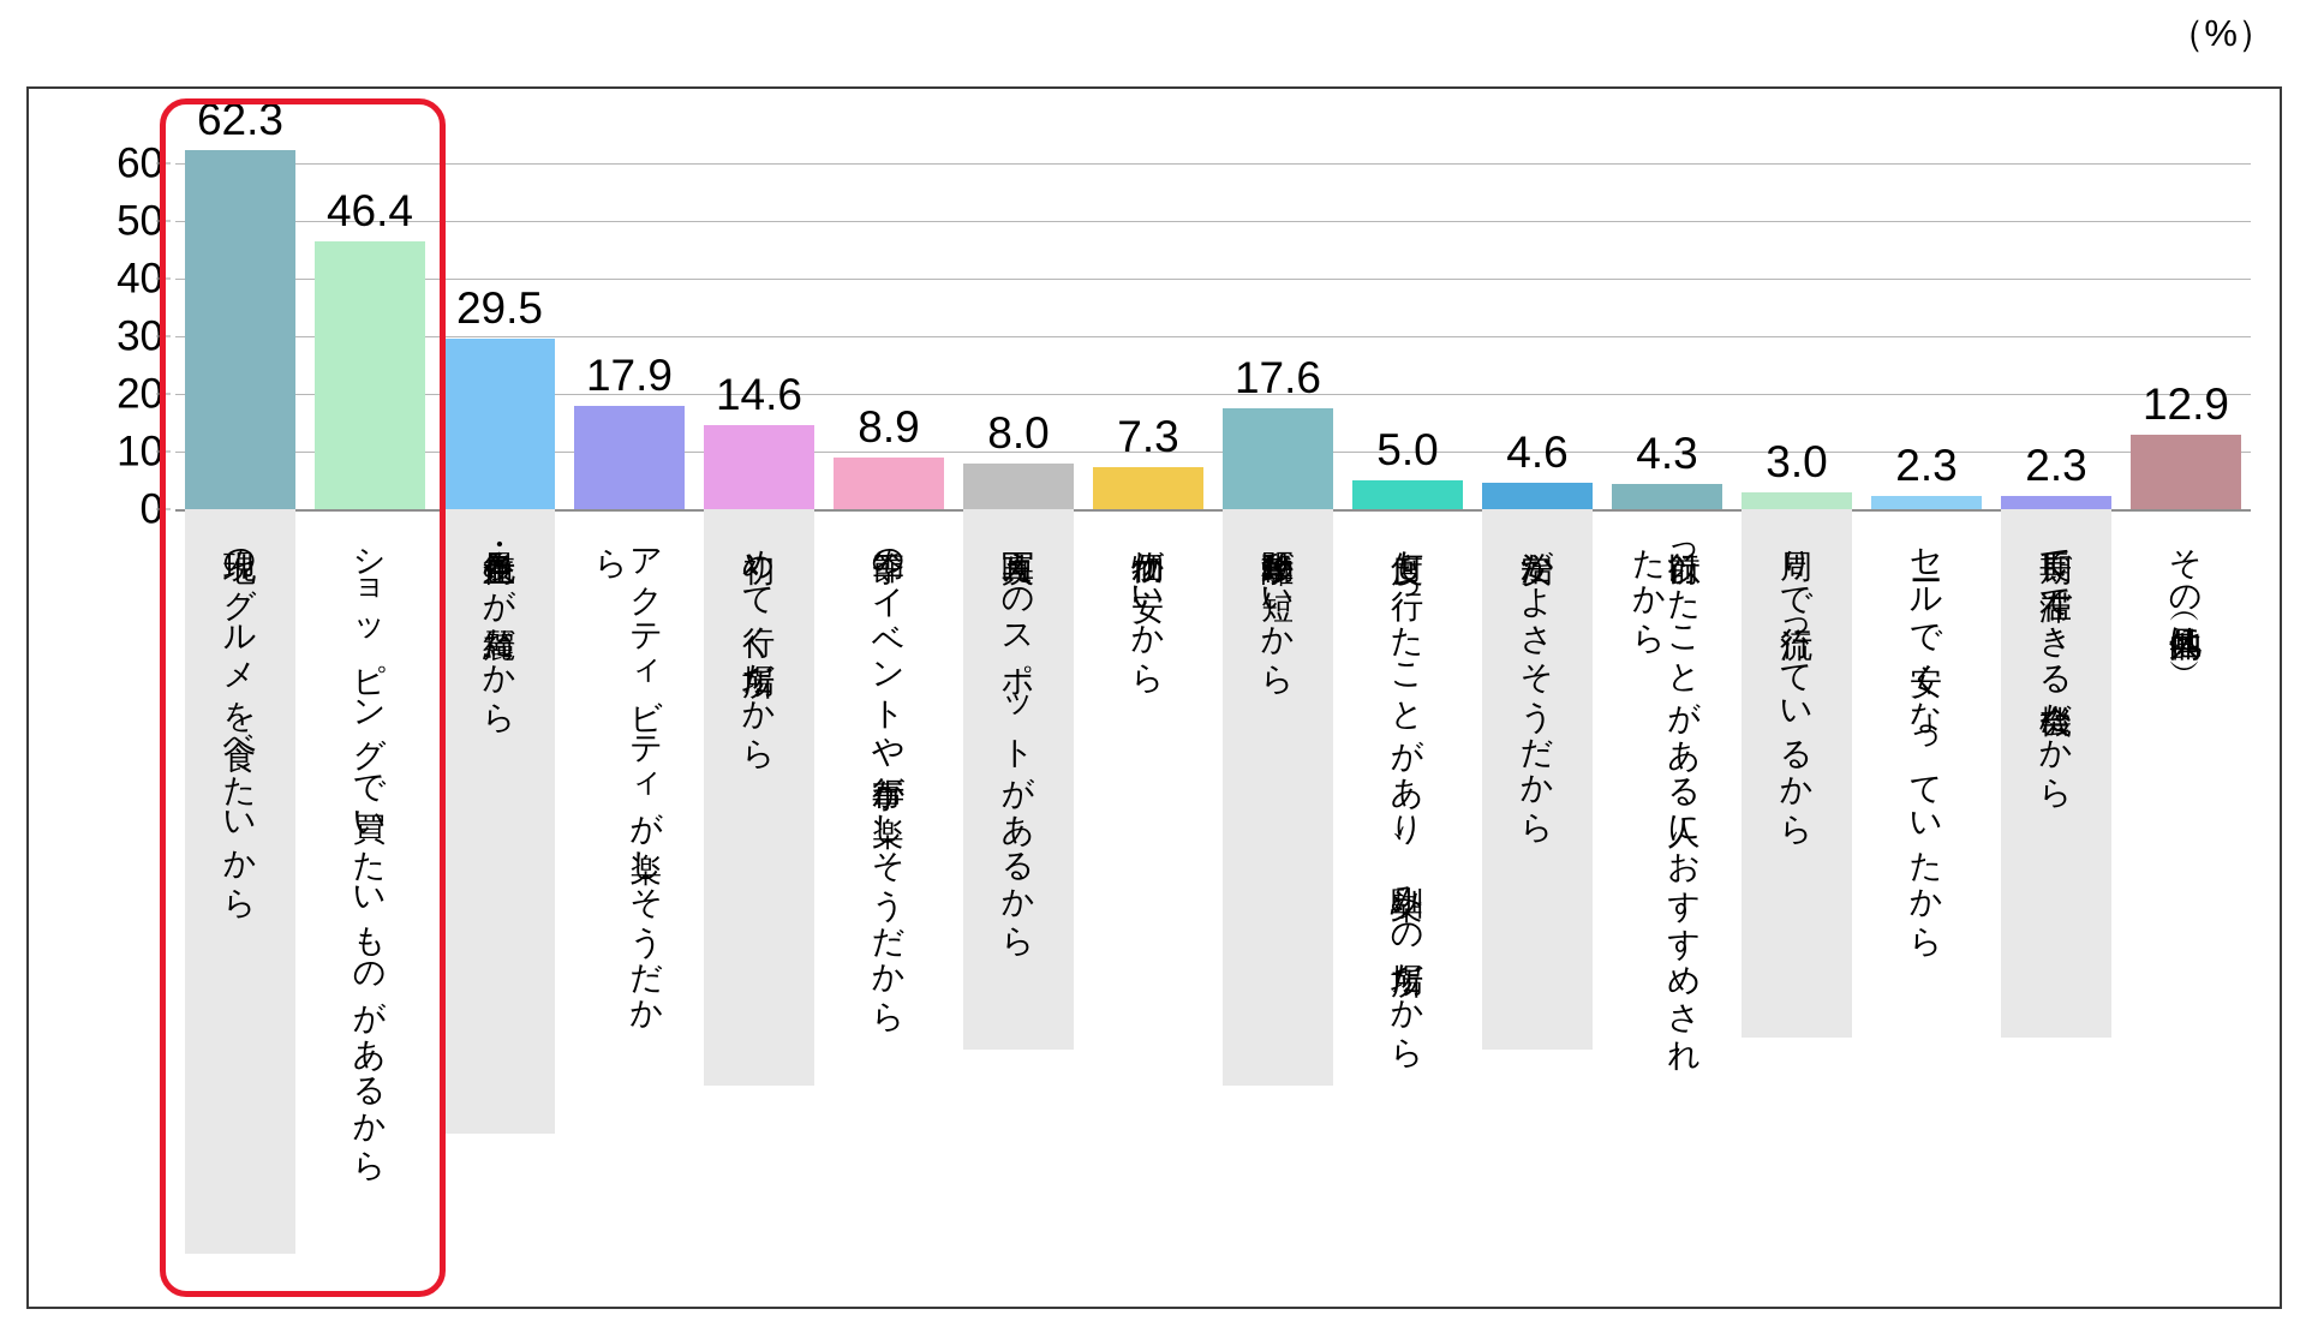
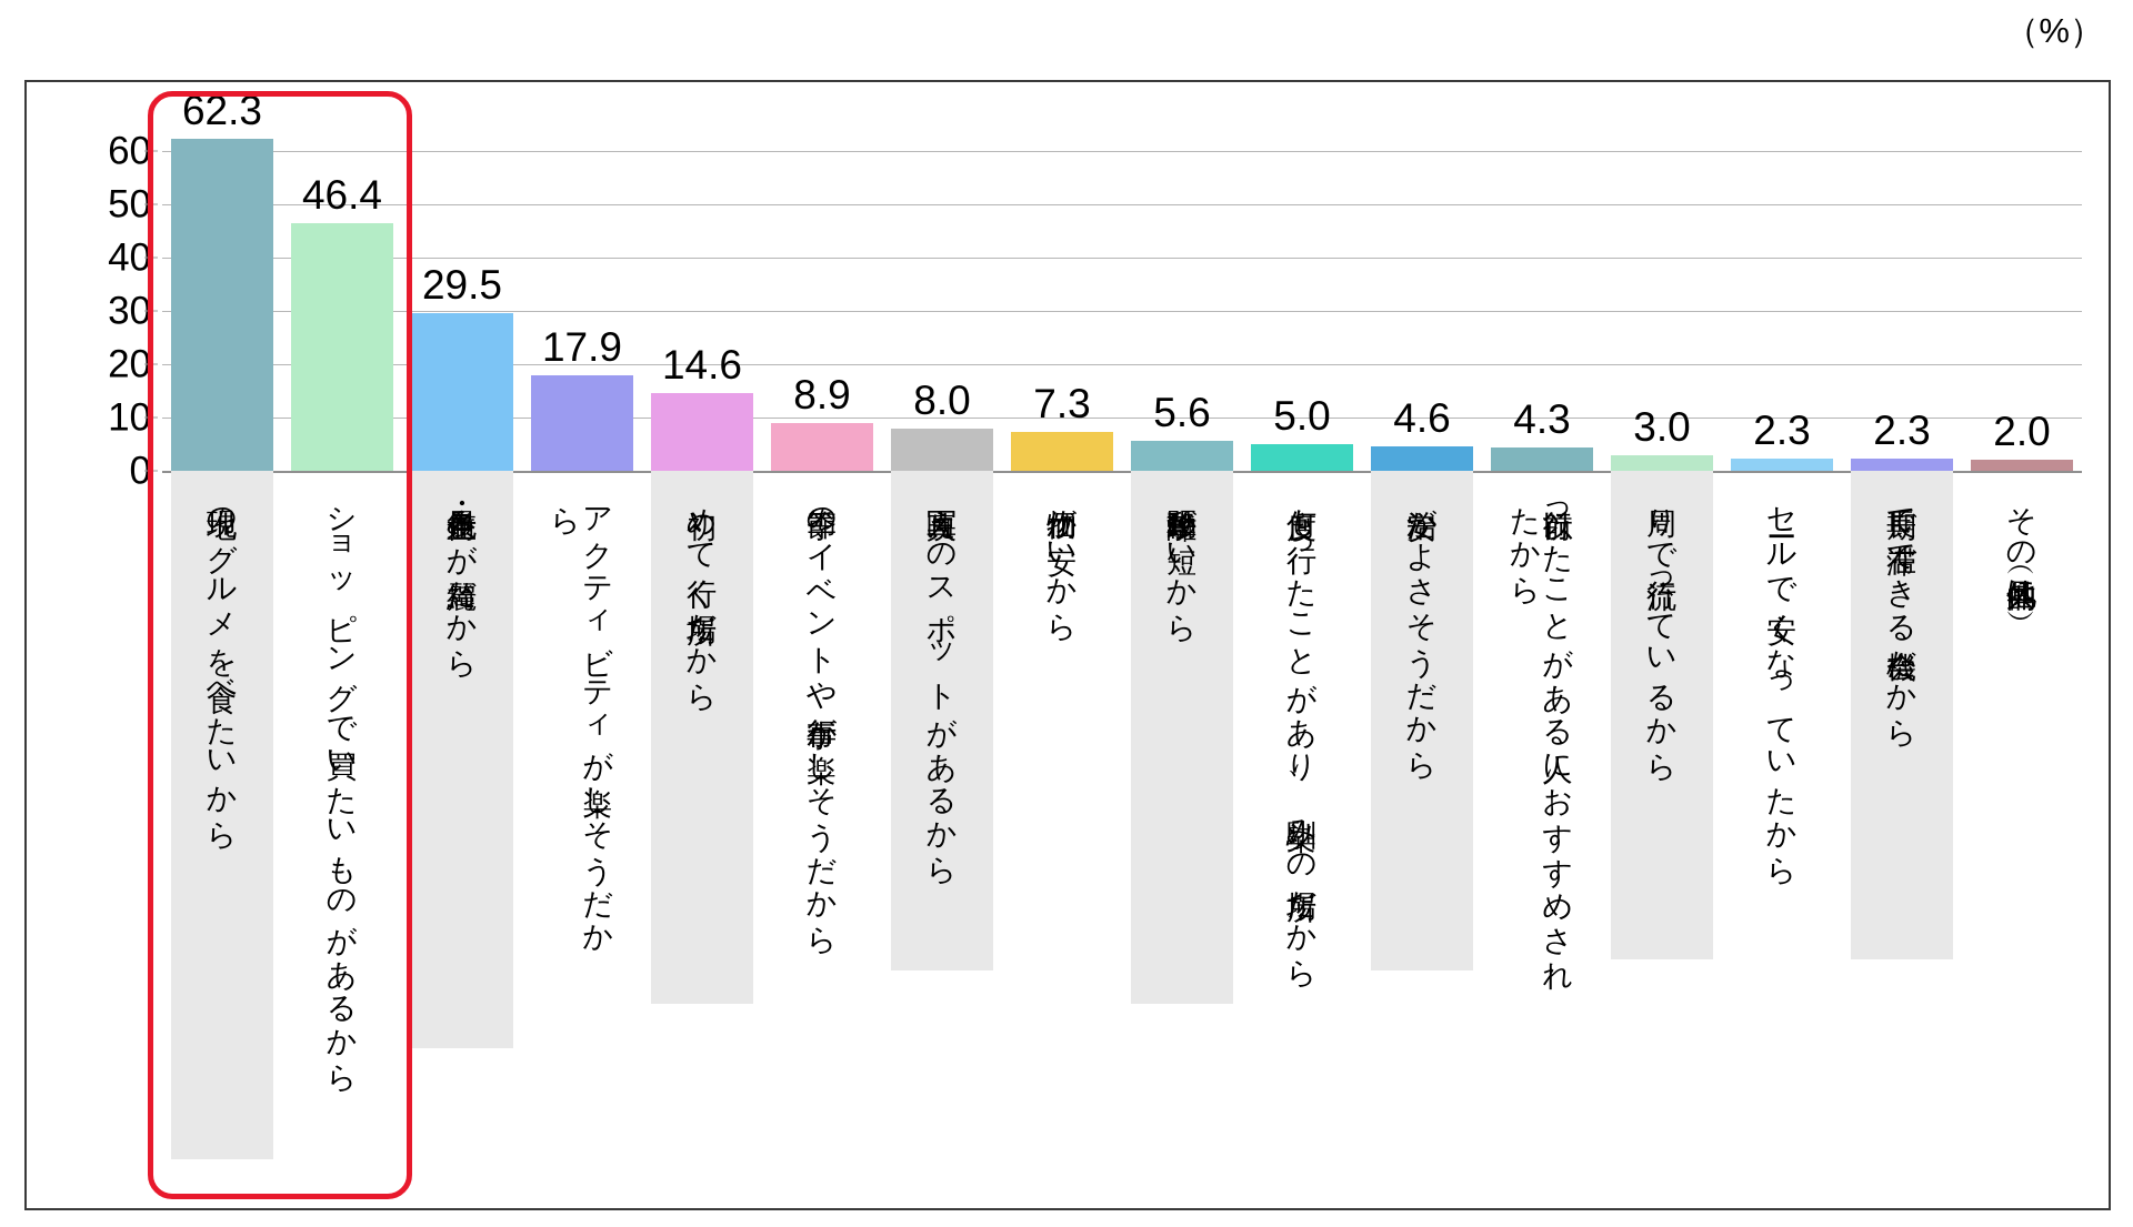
移動距離が短いから: 17.6 -> 5.6
その他（具体的に）: 12.9 -> 2.0
